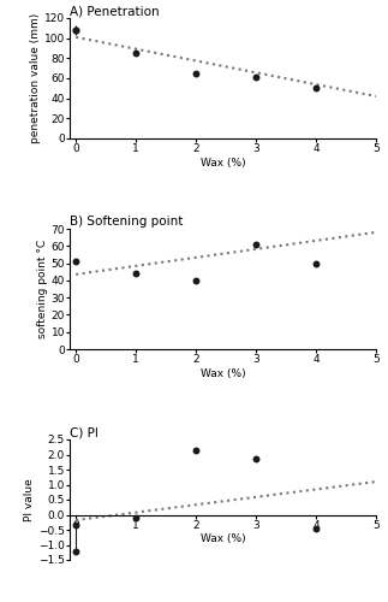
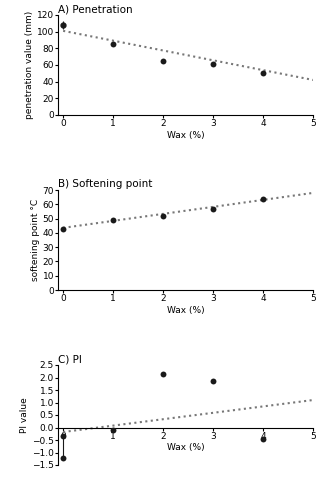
B) Softening point/0: 51 -> 43
B) Softening point/1: 44 -> 49
B) Softening point/2: 40 -> 52
B) Softening point/3: 61 -> 57
B) Softening point/4: 50 -> 64
